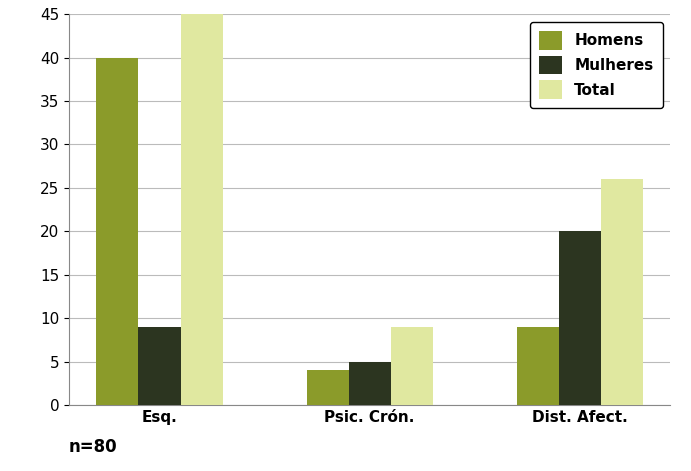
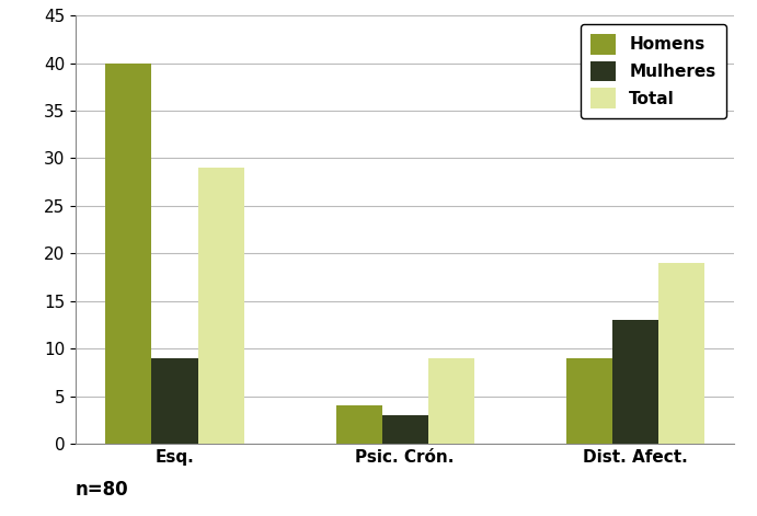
Total/Esq.: 45 -> 29
Mulheres/Psic. Crón.: 5 -> 3
Mulheres/Dist. Afect.: 20 -> 13
Total/Dist. Afect.: 26 -> 19
